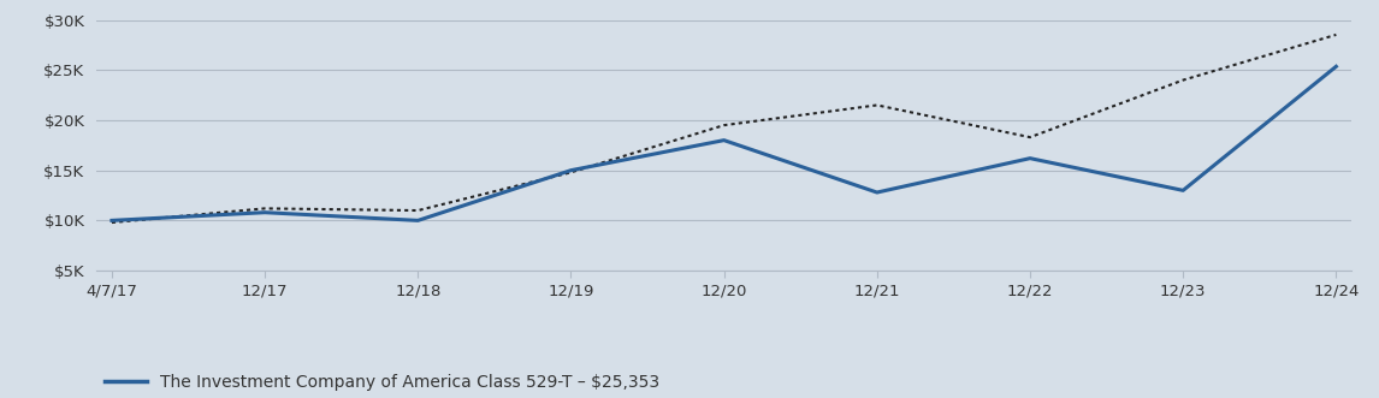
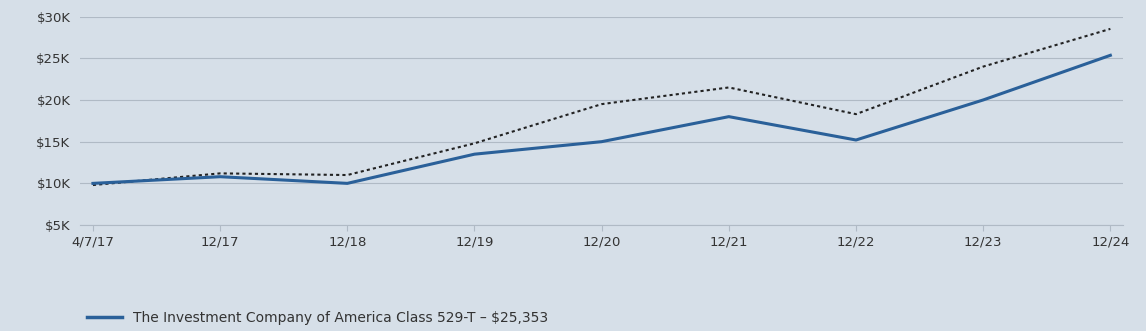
The Investment Company of America Class 529-T – $25,353/12/19: $15.0K -> $13.5K
The Investment Company of America Class 529-T – $25,353/12/20: $18.0K -> $15.0K
The Investment Company of America Class 529-T – $25,353/12/21: $12.8K -> $18.0K
The Investment Company of America Class 529-T – $25,353/12/22: $16.2K -> $15.2K
The Investment Company of America Class 529-T – $25,353/12/23: $13.0K -> $20.0K
